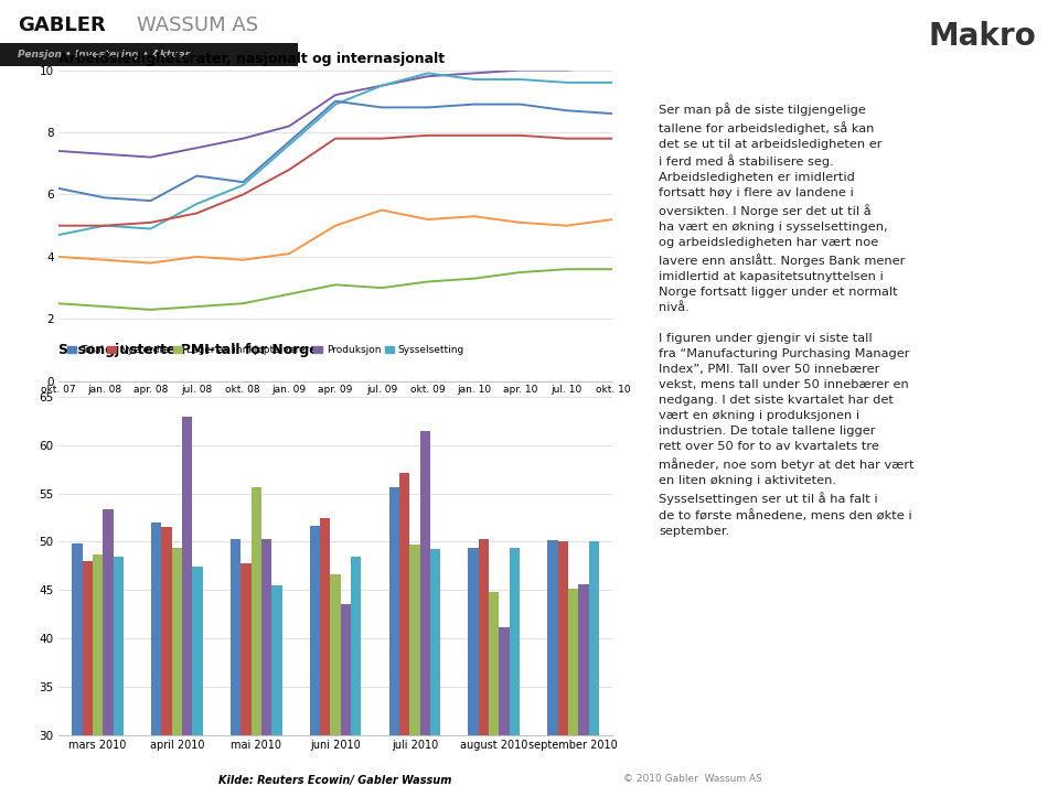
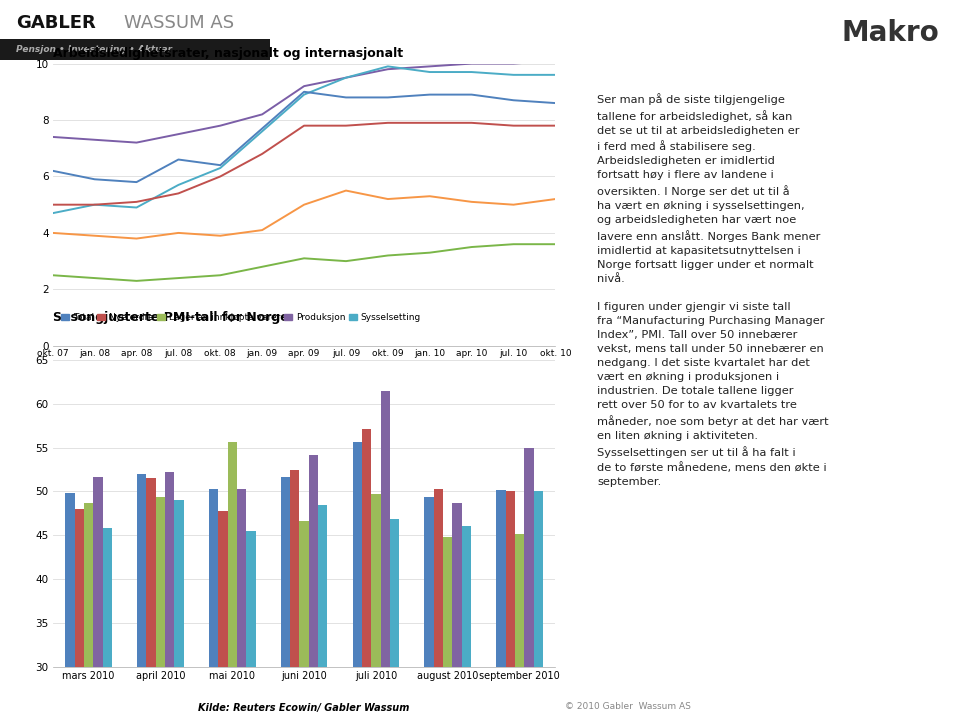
Produksjon/mars 2010: 53.4 -> 51.6
Sysselsetting/mars 2010: 48.4 -> 45.8
Produksjon/april 2010: 63.0 -> 52.2
Sysselsetting/april 2010: 47.4 -> 49.0
Produksjon/juni 2010: 43.6 -> 54.2
Sysselsetting/juli 2010: 49.2 -> 46.8
Produksjon/august 2010: 41.2 -> 48.7
Sysselsetting/august 2010: 49.4 -> 46.0
Produksjon/september 2010: 45.6 -> 55.0
